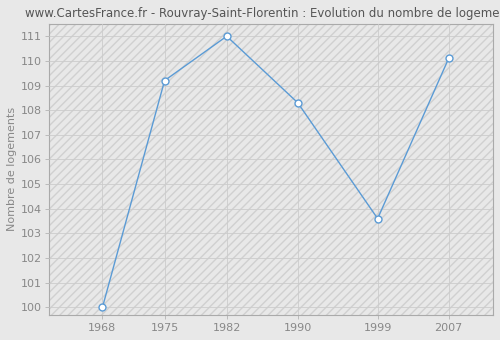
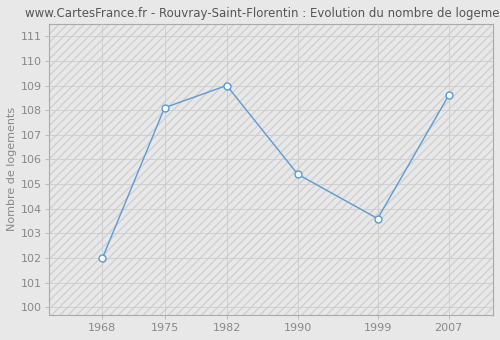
1968: 100.0 -> 102.0
1975: 109.2 -> 108.1
1982: 111.0 -> 109.0
1990: 108.3 -> 105.4
2007: 110.1 -> 108.6
